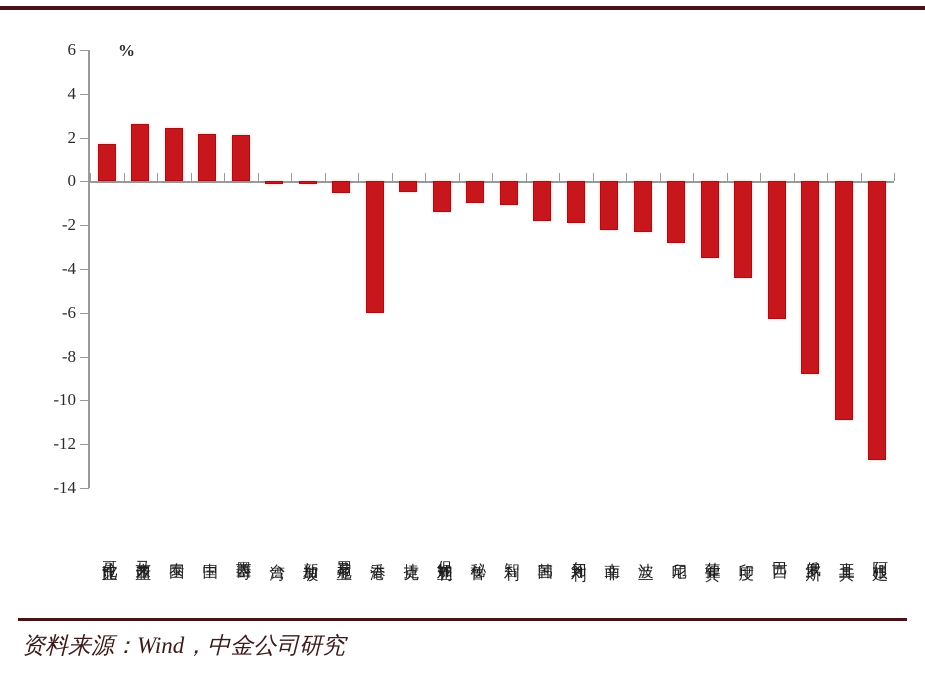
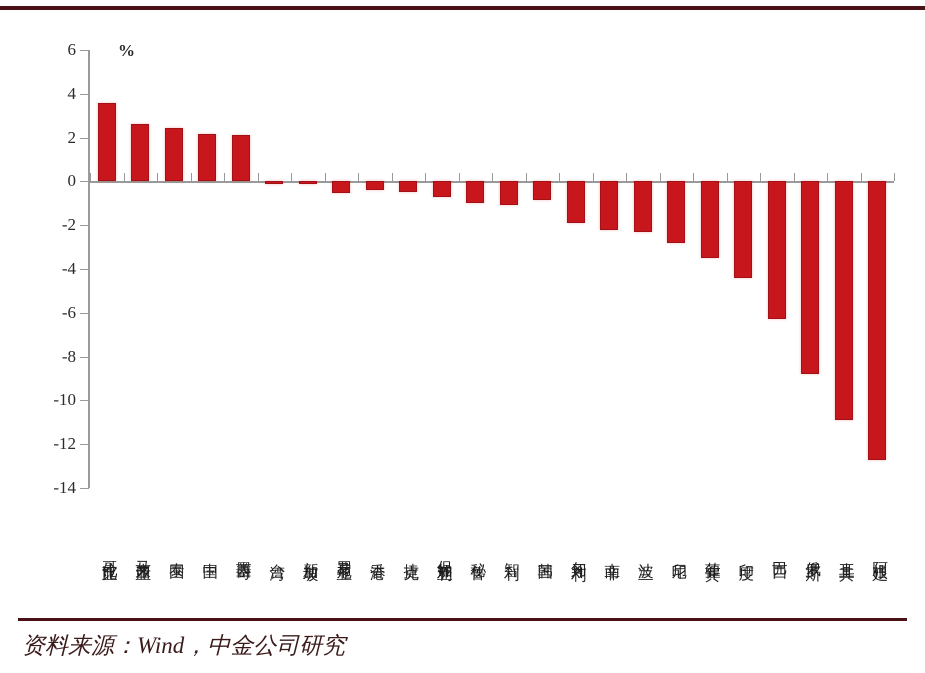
哥伦比亚: 1.7 -> 3.6
香港: -6.0 -> -0.4
保加利亚: -1.4 -> -0.7
韩国: -1.8 -> -0.8
